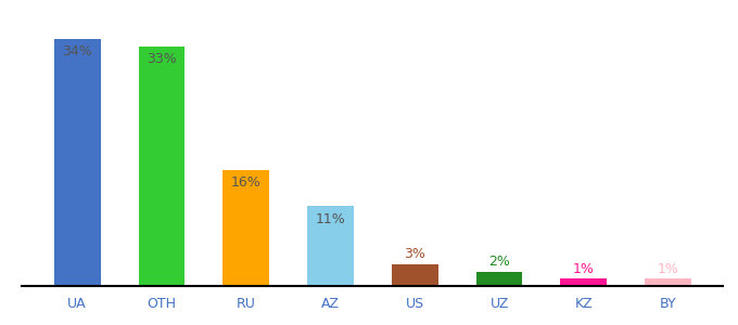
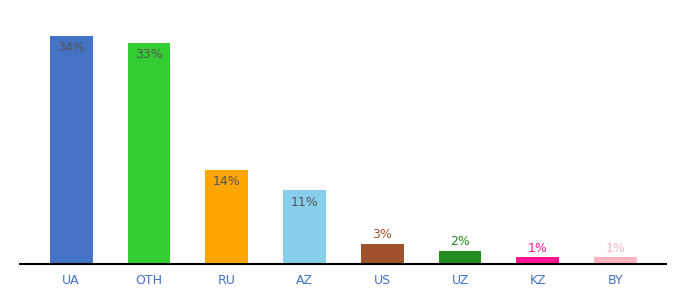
RU: 16% -> 14%
